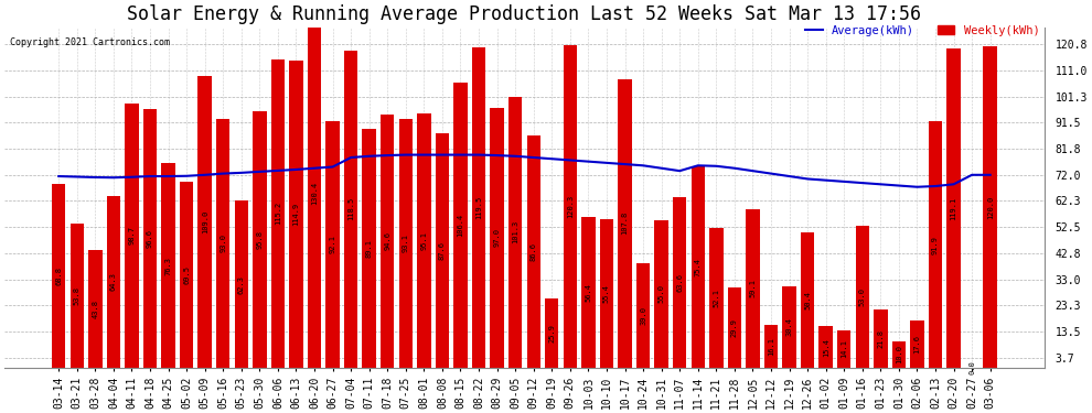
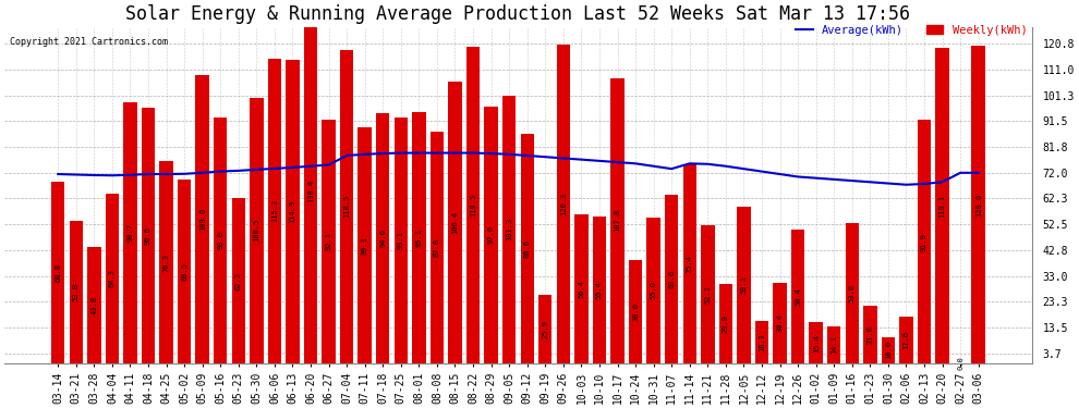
Weekly(kWh)/05-30: 95.8 -> 100.5
